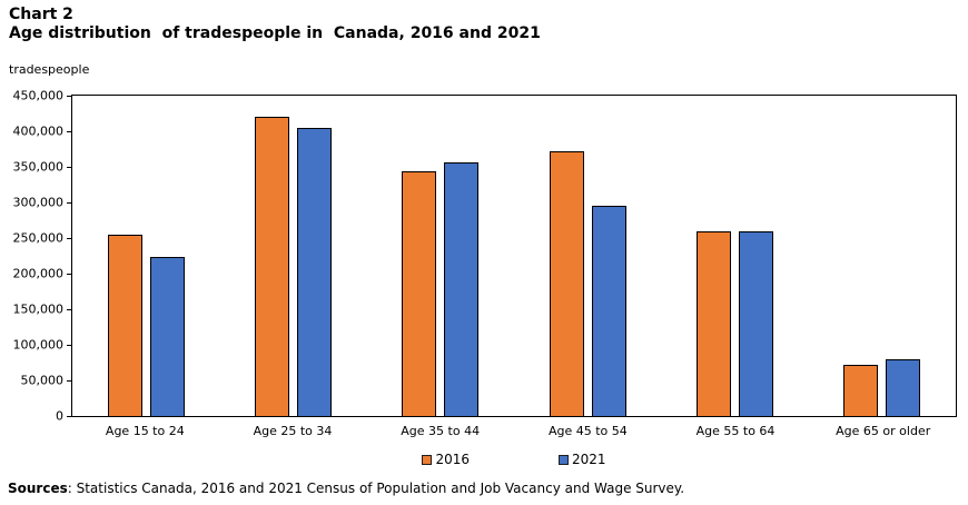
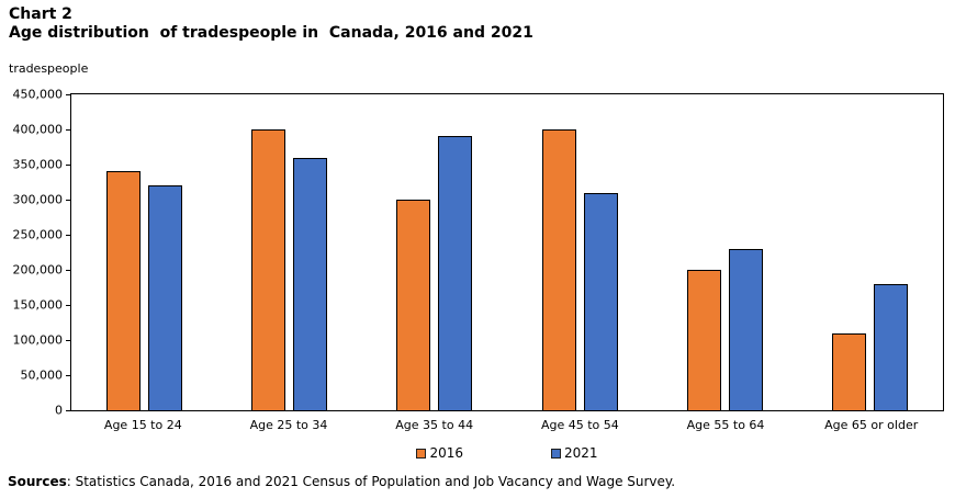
2016/Age 15 to 24: 250000 -> 340000
2021/Age 15 to 24: 220000 -> 320000
2016/Age 25 to 34: 420000 -> 400000
2021/Age 25 to 34: 400000 -> 360000
2016/Age 35 to 44: 340000 -> 300000
2021/Age 35 to 44: 360000 -> 390000
2016/Age 45 to 54: 370000 -> 400000
2021/Age 45 to 54: 300000 -> 310000
2016/Age 55 to 64: 260000 -> 200000
2021/Age 55 to 64: 260000 -> 230000
2016/Age 65 or older: 70000 -> 110000
2021/Age 65 or older: 80000 -> 180000
